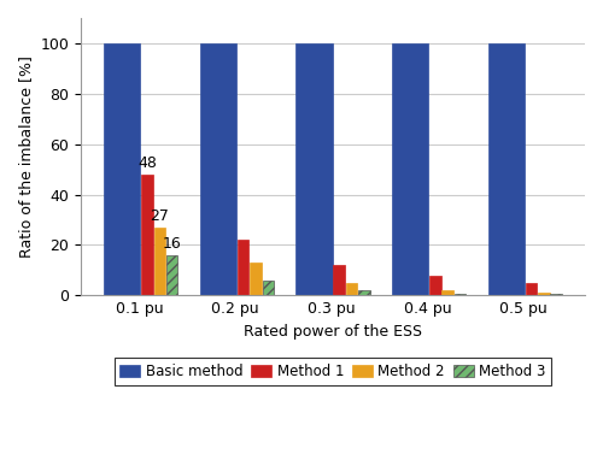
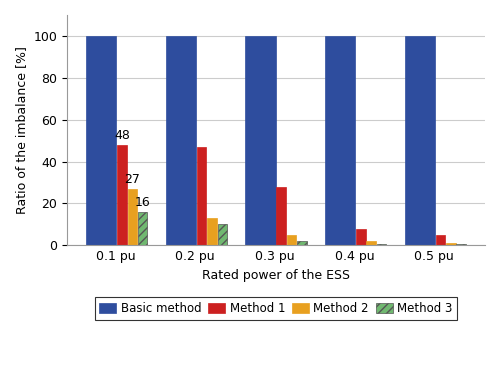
Method 1/0.2 pu: 22 -> 47
Method 3/0.2 pu: 6.0 -> 10.0
Method 1/0.3 pu: 12 -> 28
